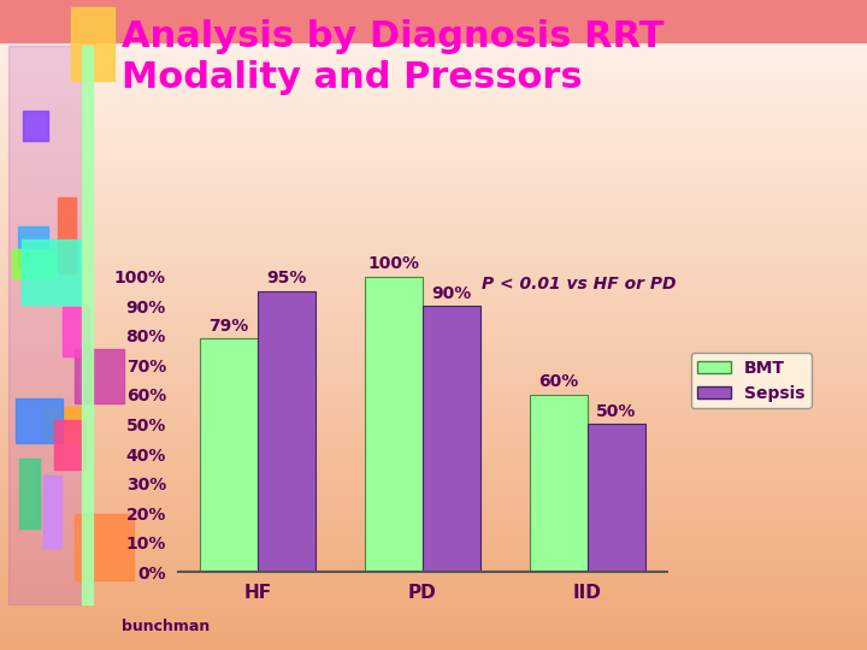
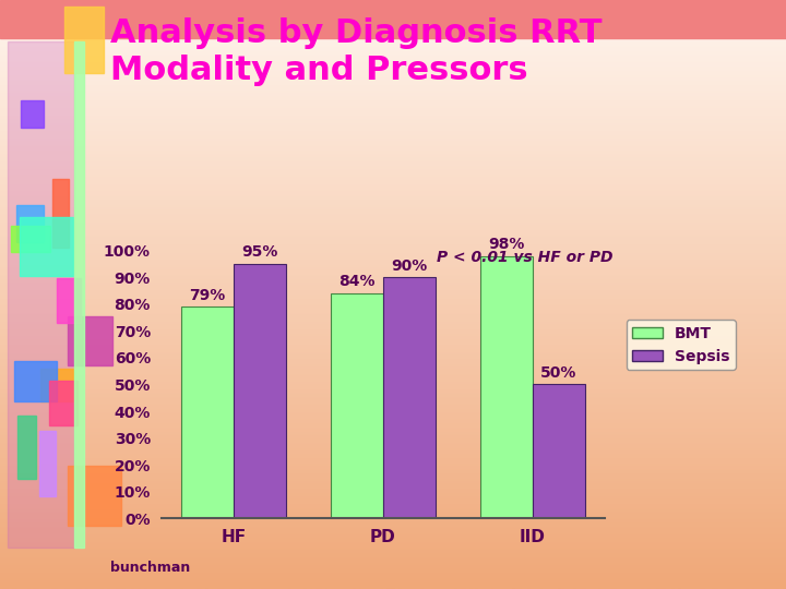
BMT/PD: 100% -> 84%
BMT/IID: 60% -> 98%
